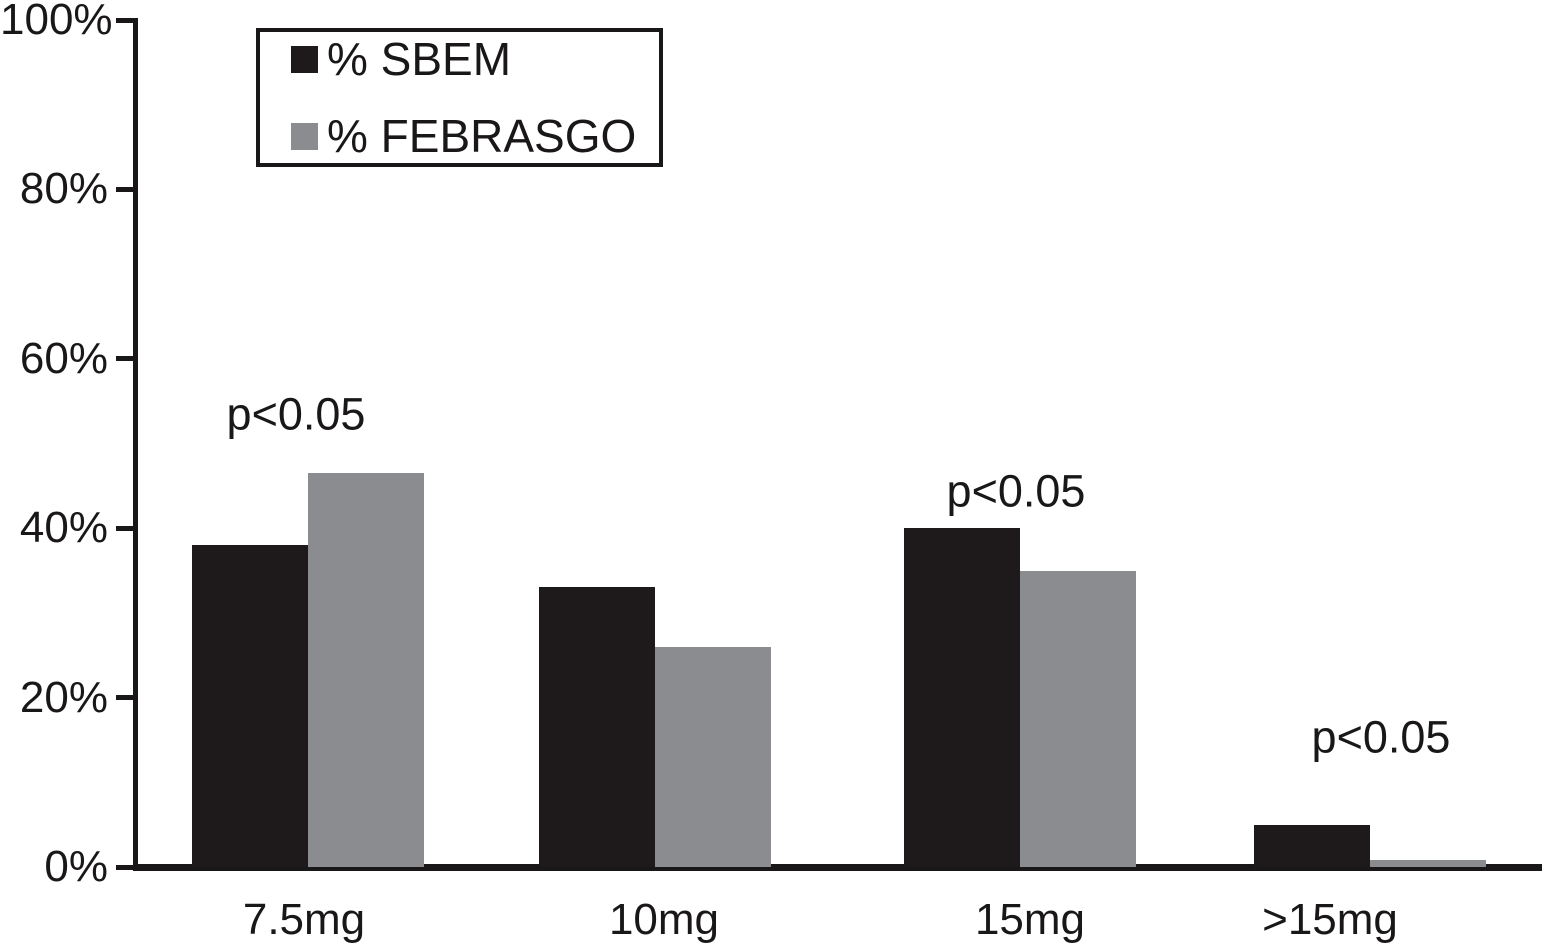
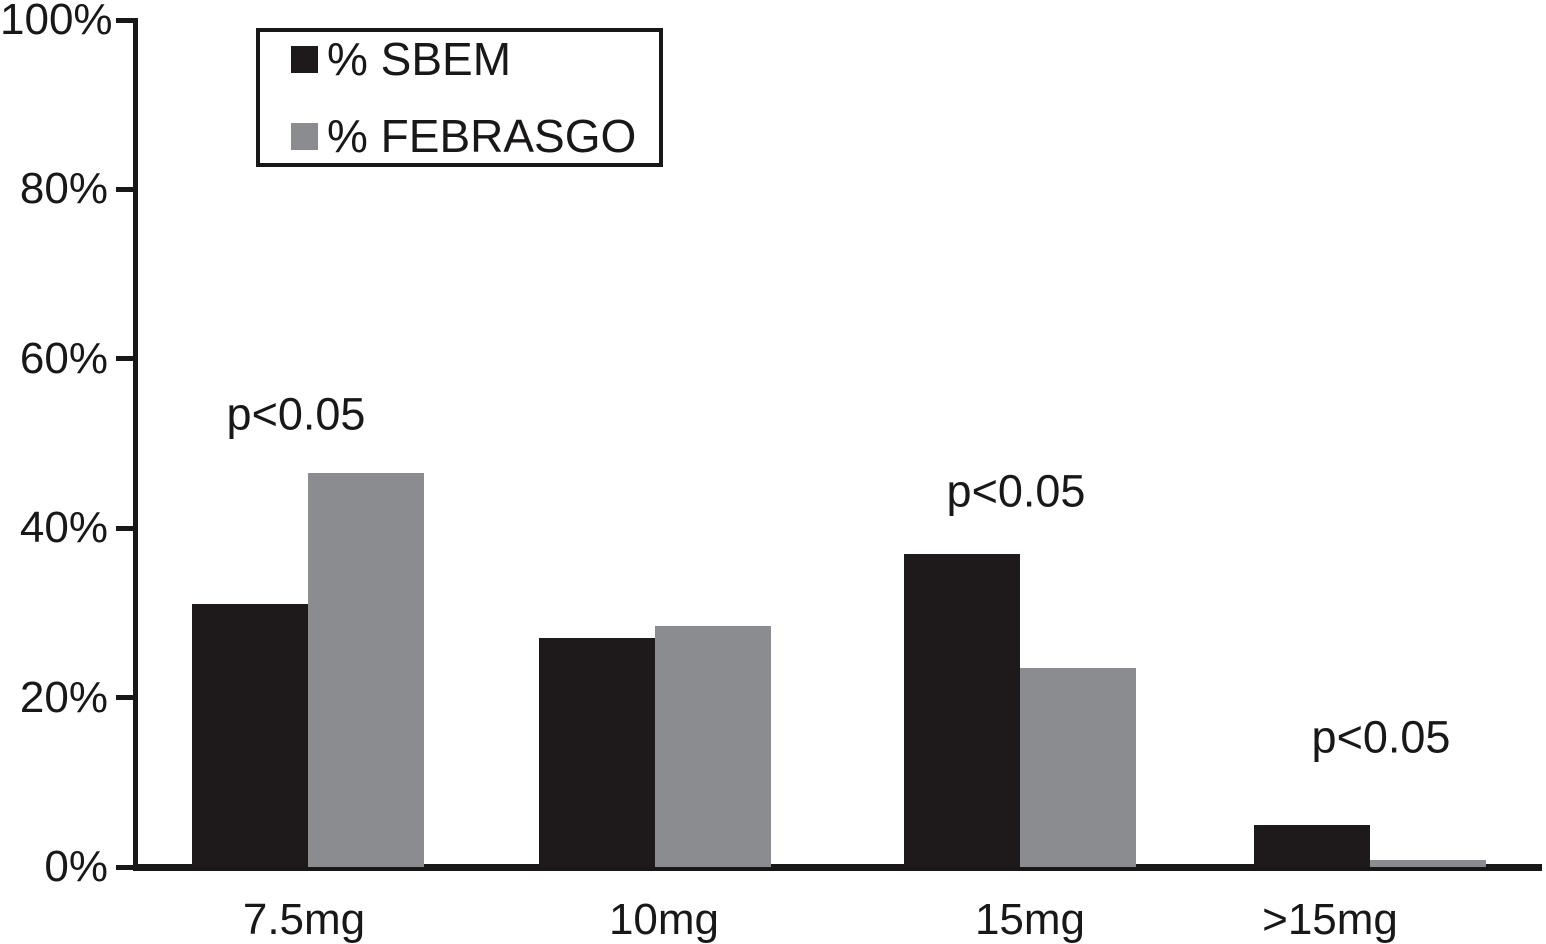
% SBEM/7.5mg: 38% -> 31%
% SBEM/10mg: 33% -> 27%
% FEBRASGO/10mg: 26% -> 28%
% SBEM/15mg: 40% -> 37%
% FEBRASGO/15mg: 35% -> 24%
